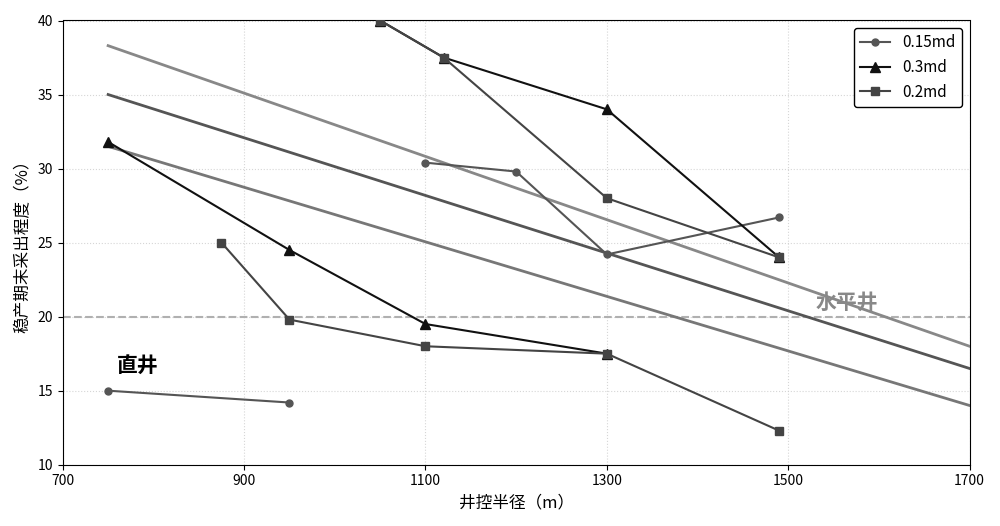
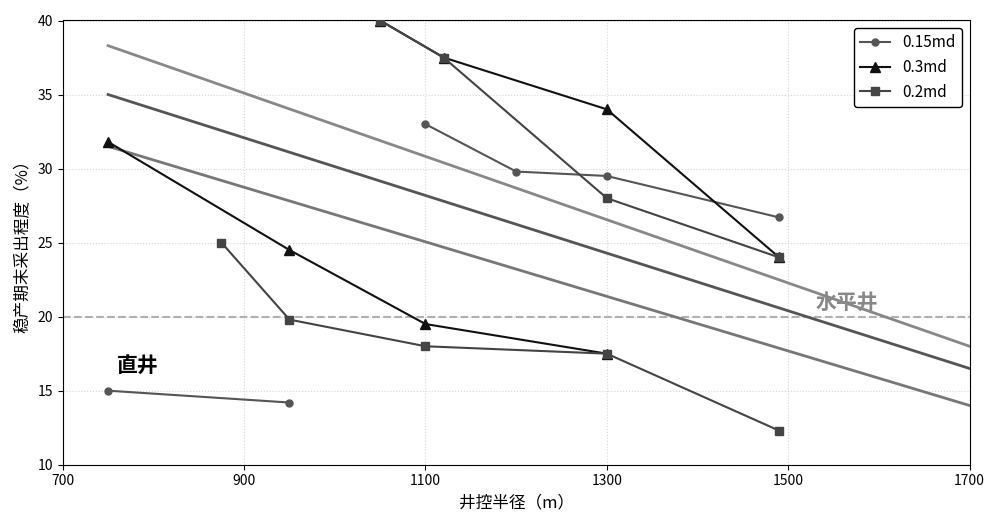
0.15md/1100: 30.4 -> 33.0
0.15md/1300: 24.2 -> 29.5
